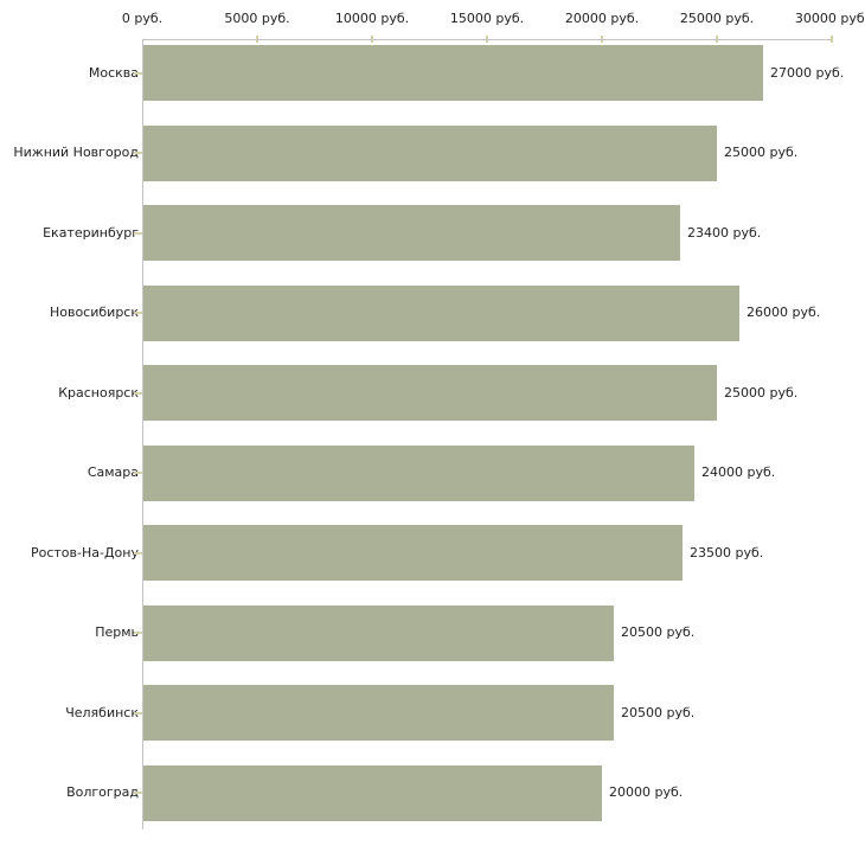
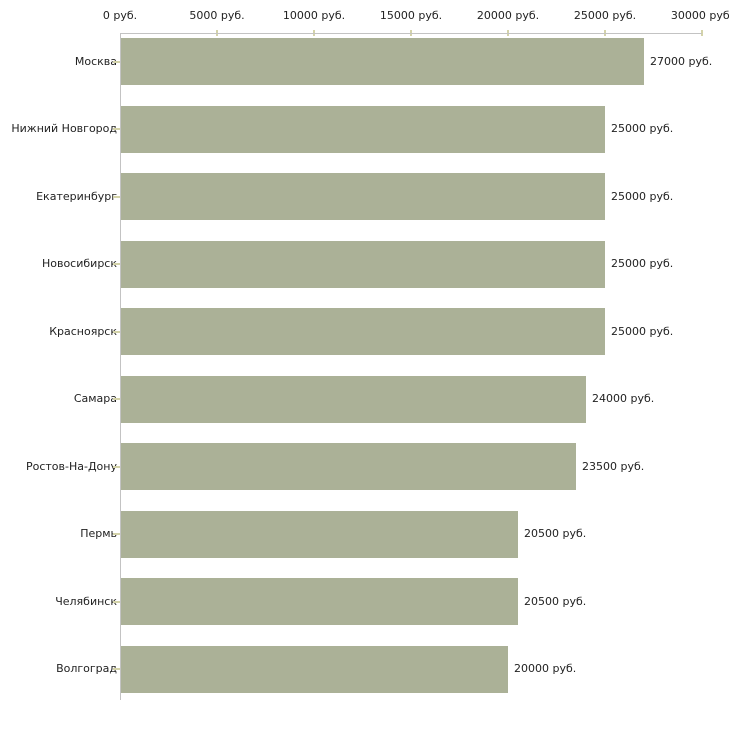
Екатеринбург: 23400 -> 25000
Новосибирск: 26000 -> 25000
